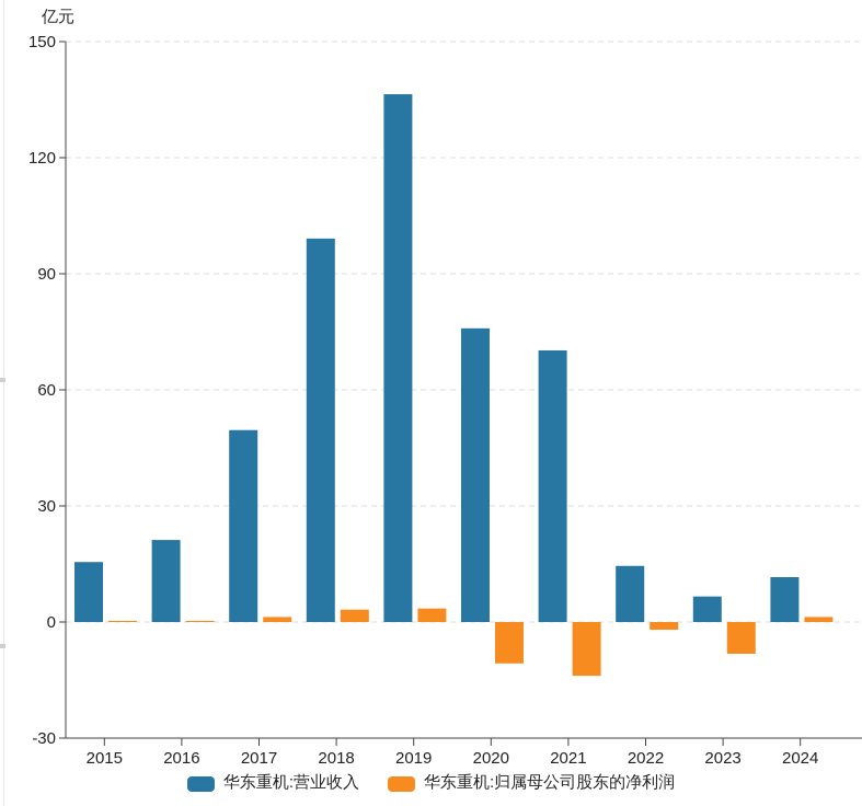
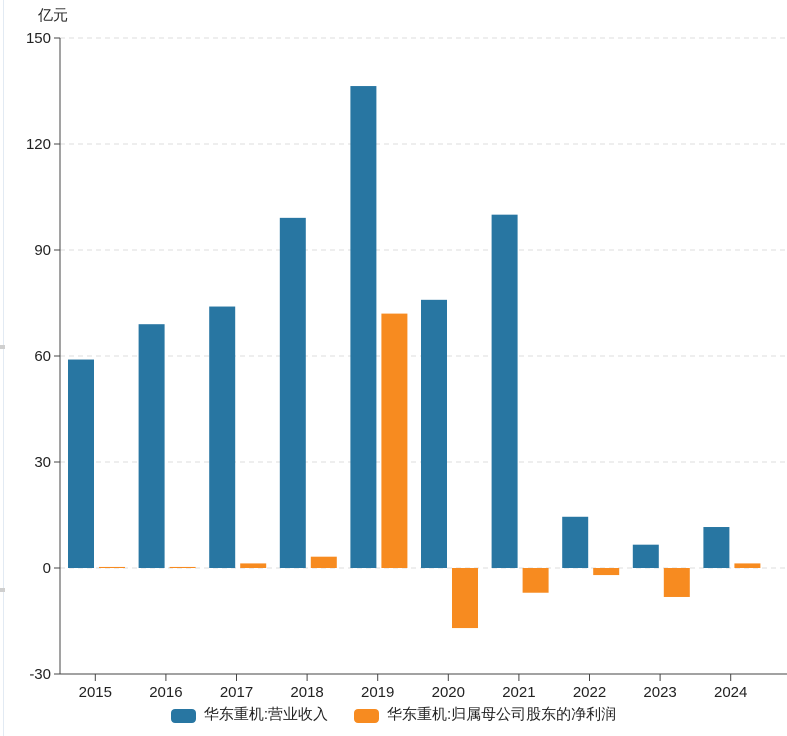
华东重机:营业收入/2015: 16 -> 59
华东重机:营业收入/2016: 21 -> 69
华东重机:营业收入/2017: 50 -> 74
华东重机:归属母公司股东的净利润/2019: 4 -> 72
华东重机:归属母公司股东的净利润/2020: -11 -> -17
华东重机:营业收入/2021: 70 -> 100
华东重机:归属母公司股东的净利润/2021: -14 -> -7
